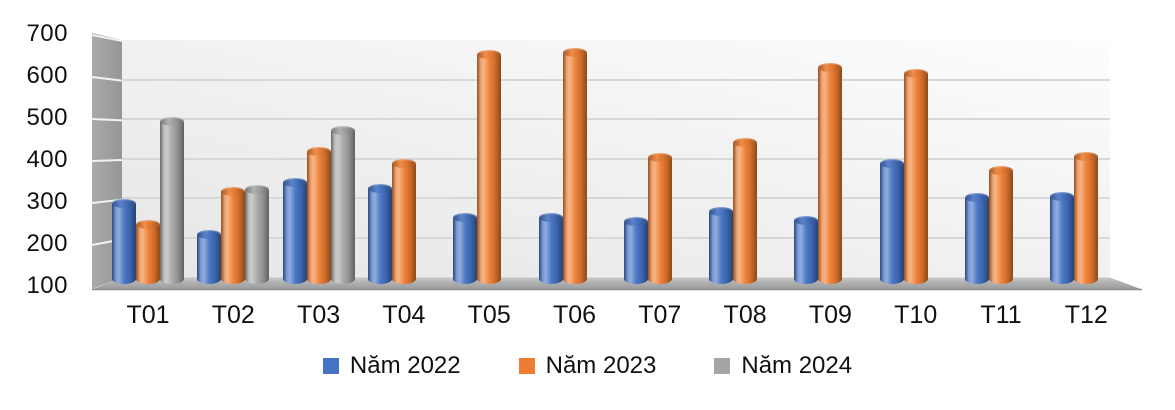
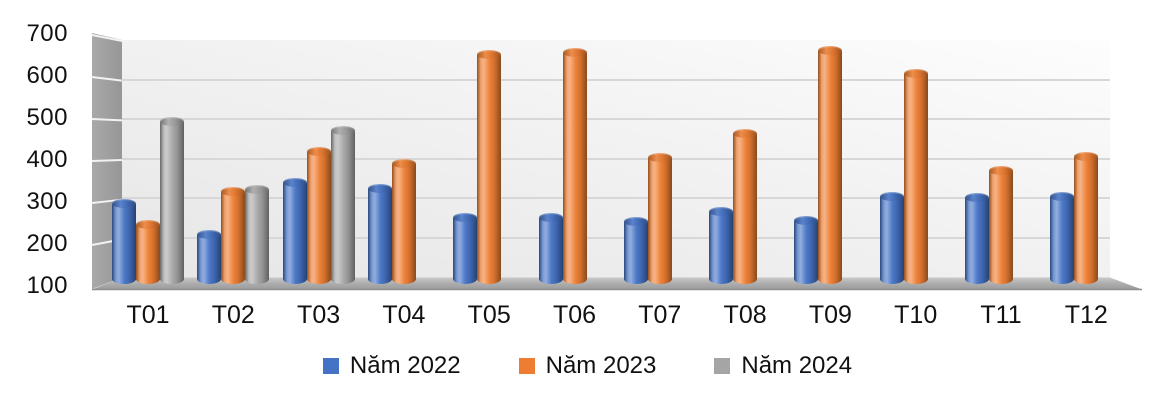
Năm 2023/T08: 440 -> 460
Năm 2023/T09: 620 -> 660
Năm 2022/T10: 390 -> 310
